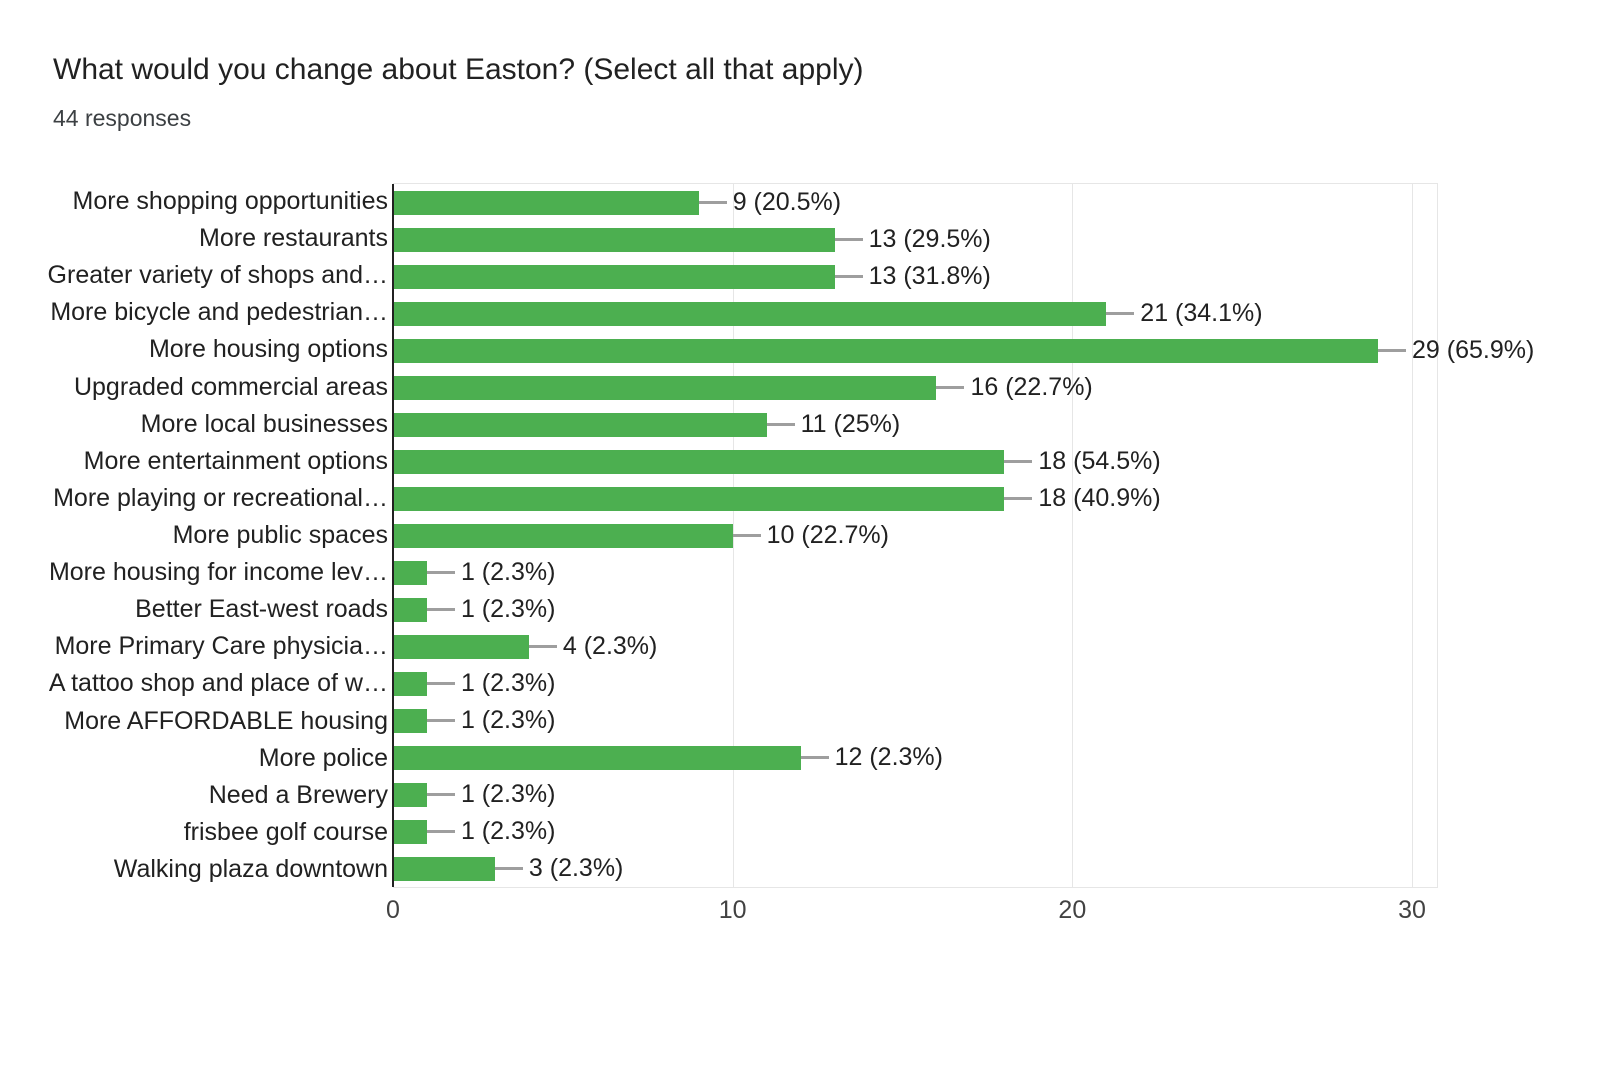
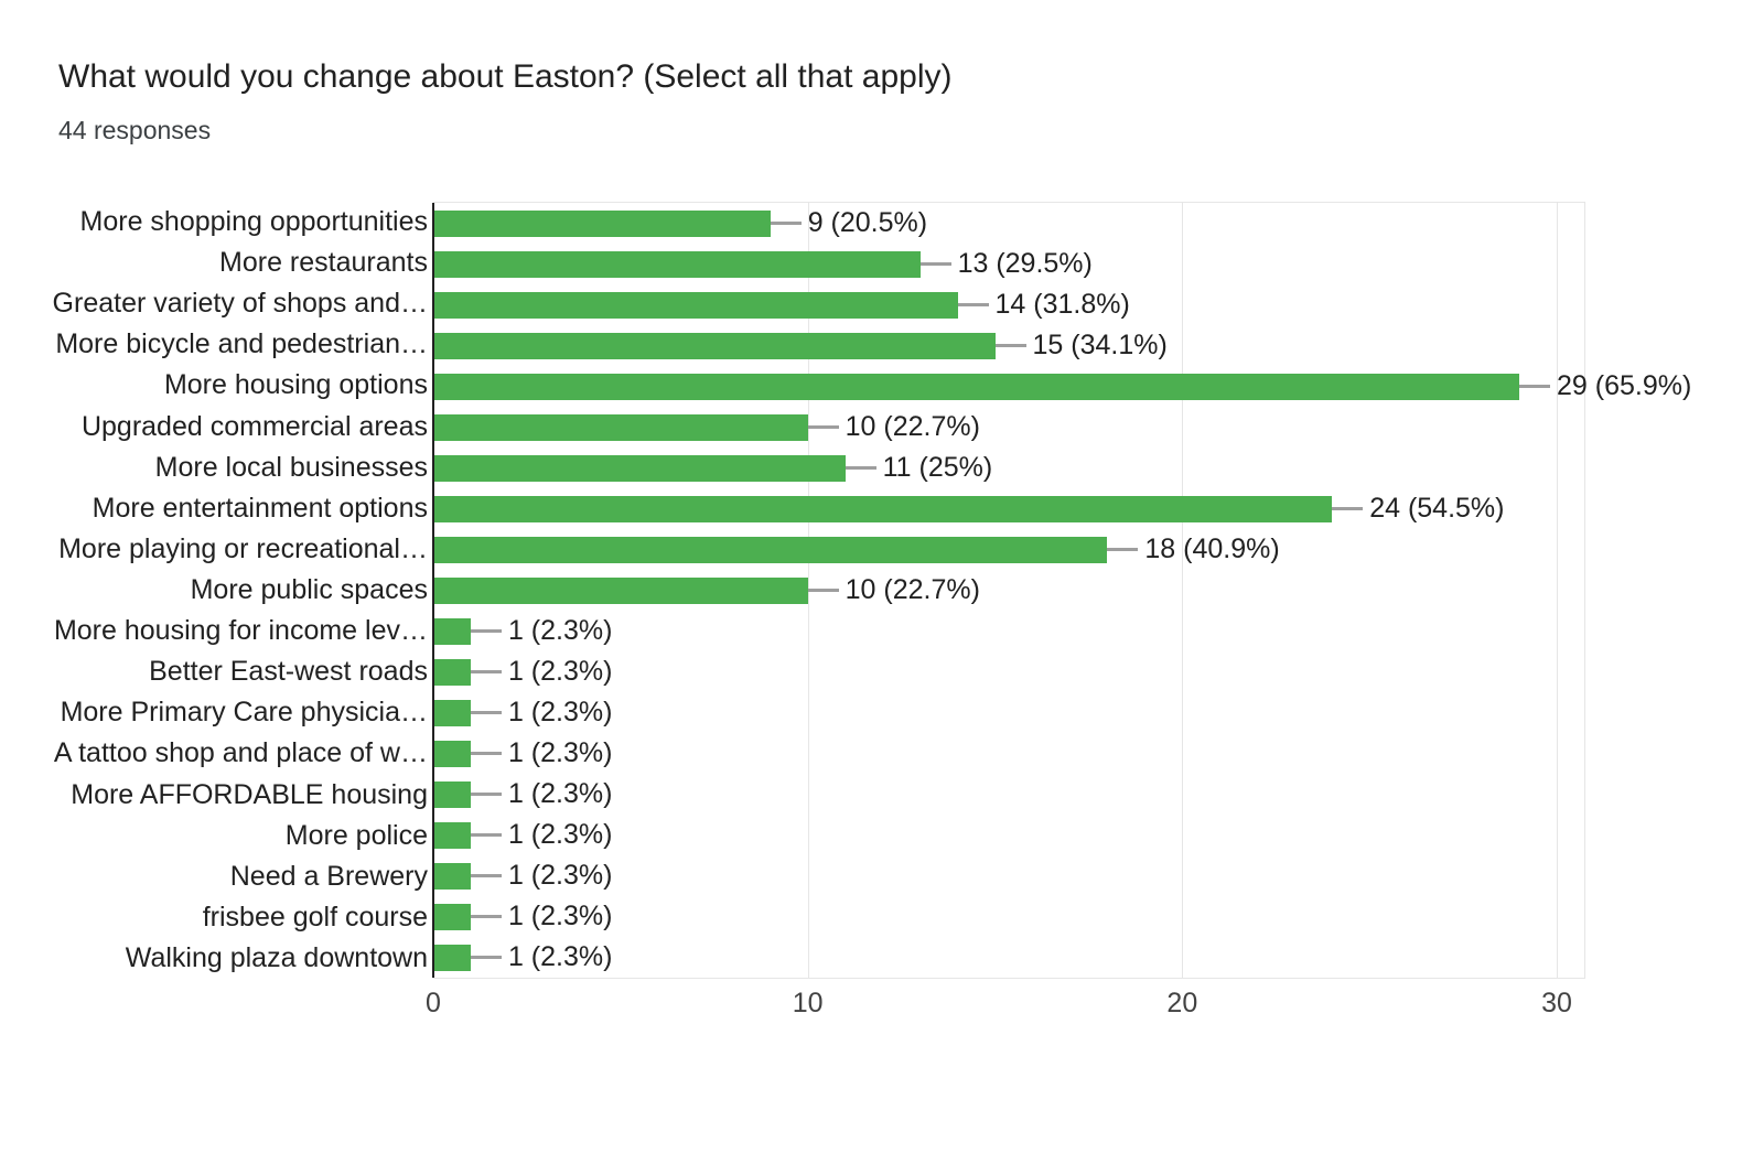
Greater variety of shops and…: 13 -> 14
More bicycle and pedestrian…: 21 -> 15
Upgraded commercial areas: 16 -> 10
More entertainment options: 18 -> 24
More Primary Care physicia…: 4 -> 1
More police: 12 -> 1
Walking plaza downtown: 3 -> 1
